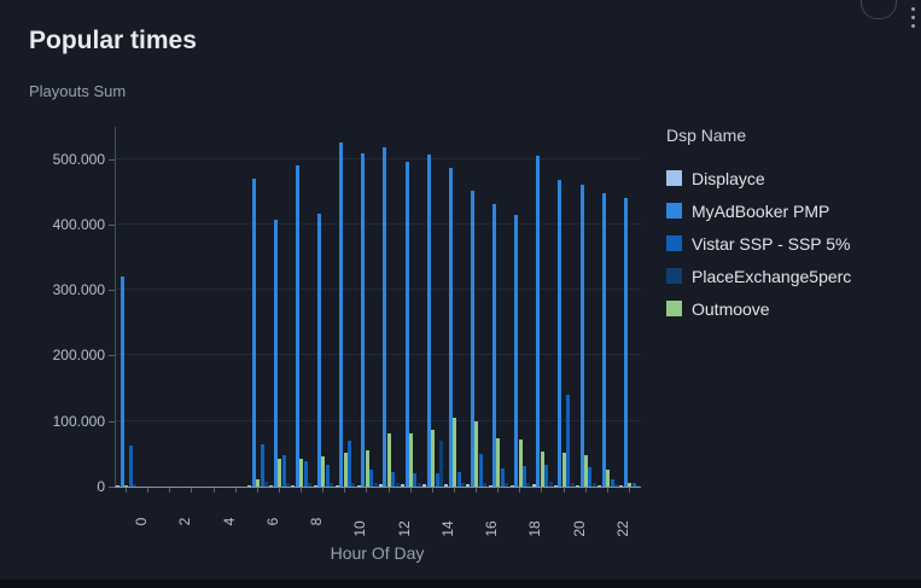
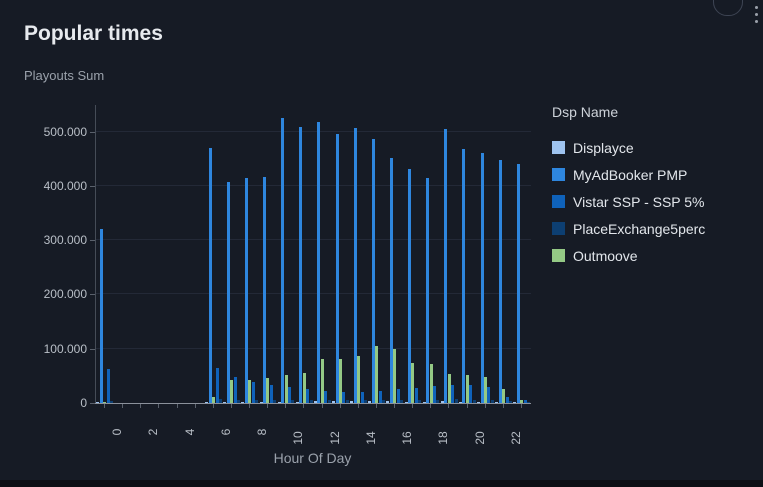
MyAdBooker PMP/8: 490000 -> 410000
Vistar SSP - SSP 5%/10: 70000 -> 30000
PlaceExchange5perc/14: 70000 -> 10000
Vistar SSP - SSP 5%/16: 50000 -> 30000
Vistar SSP - SSP 5%/20: 140000 -> 30000
